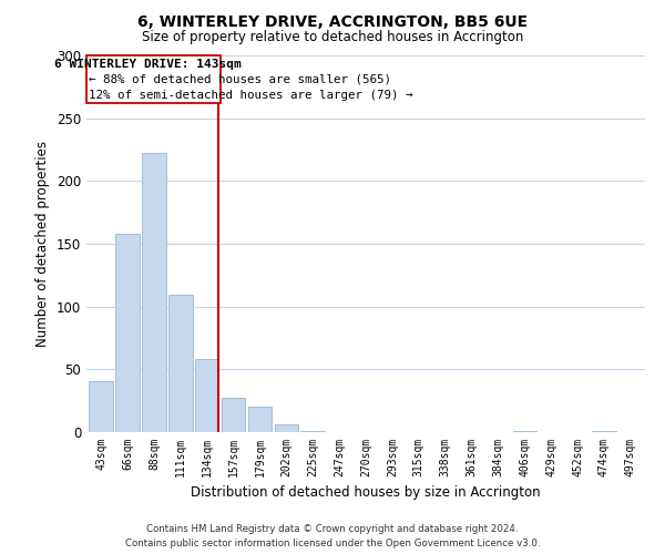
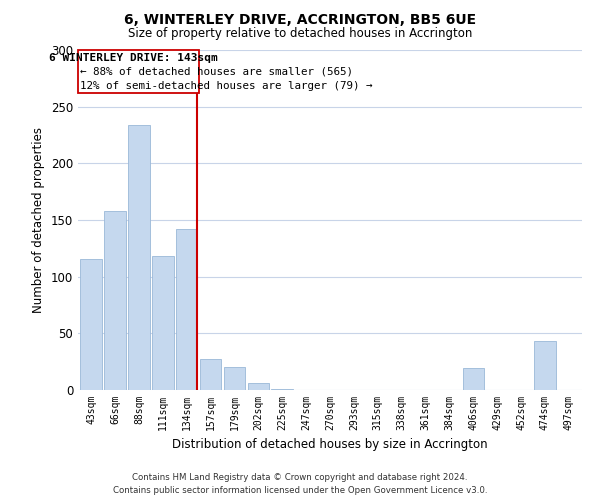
43sqm: 41 -> 116
88sqm: 222 -> 234
111sqm: 109 -> 118
134sqm: 58 -> 142
406sqm: 1 -> 19
474sqm: 1 -> 43
